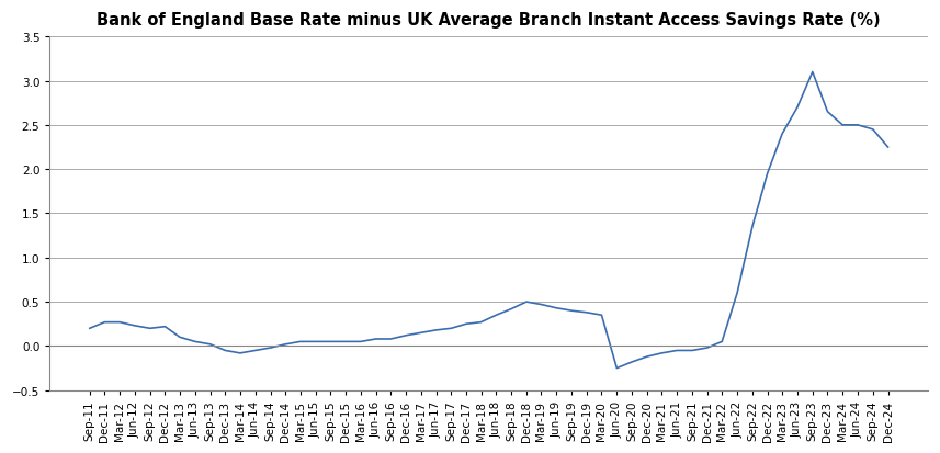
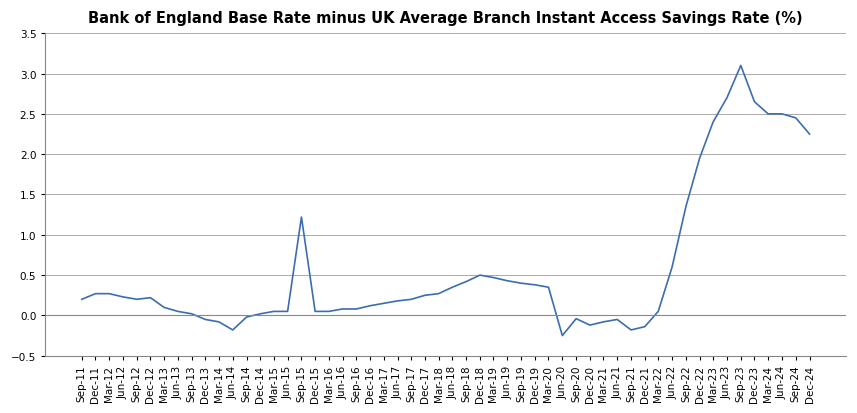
Jun-14: -0.05 -> -0.18
Sep-15: 0.05 -> 1.22
Sep-20: -0.18 -> -0.04
Sep-21: -0.05 -> -0.18
Dec-21: -0.02 -> -0.14
